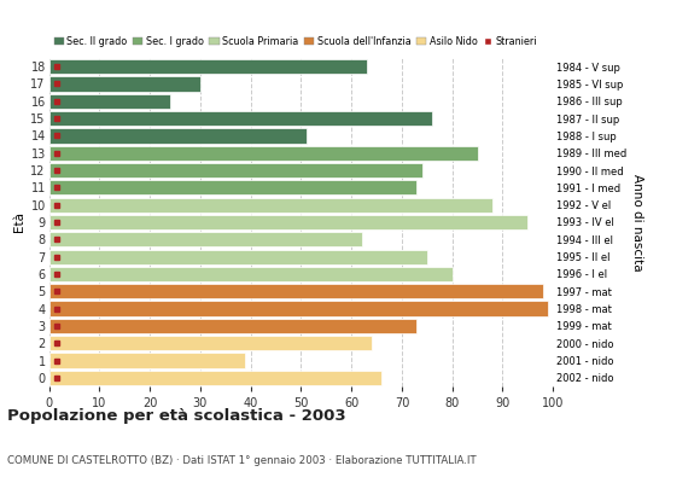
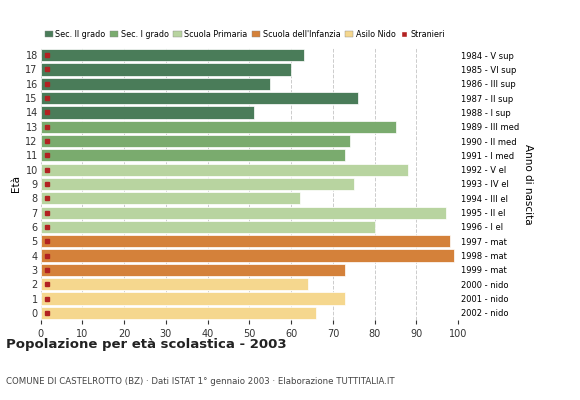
17: 30 -> 60
16: 24 -> 55
9: 95 -> 75
7: 75 -> 97
1: 39 -> 73
